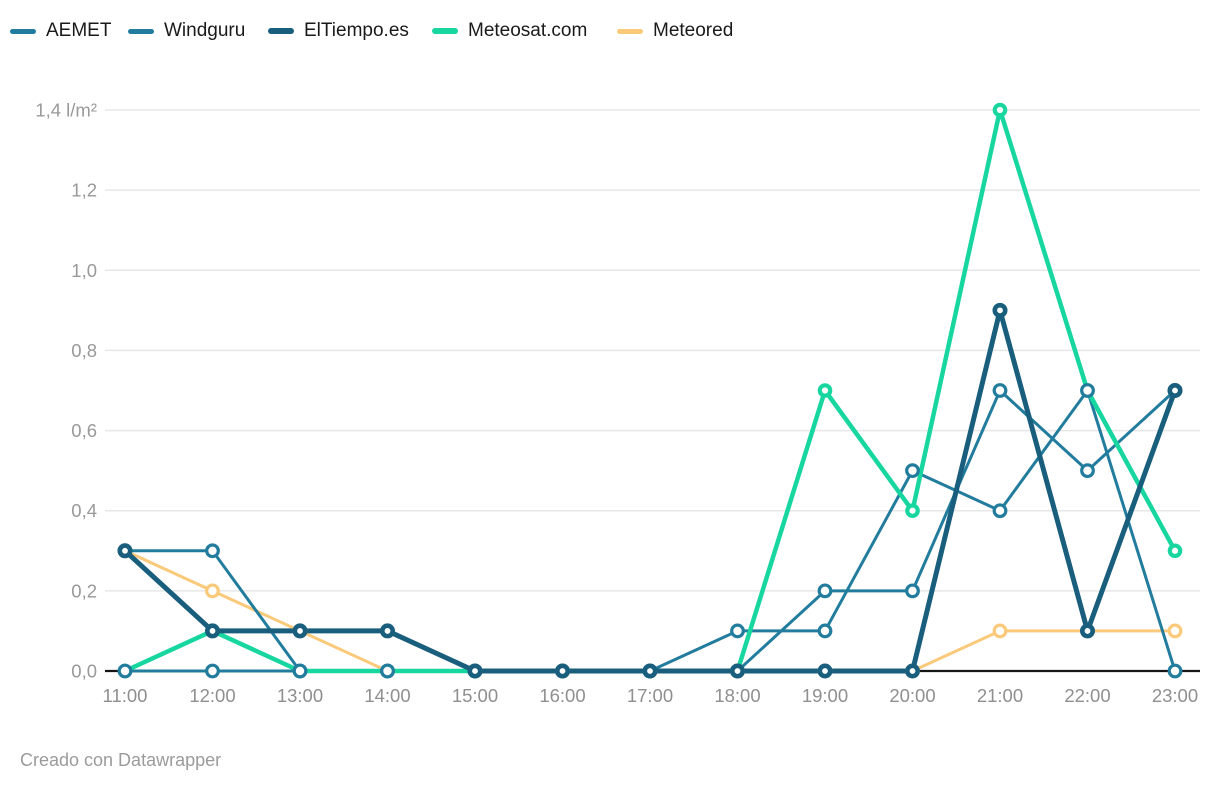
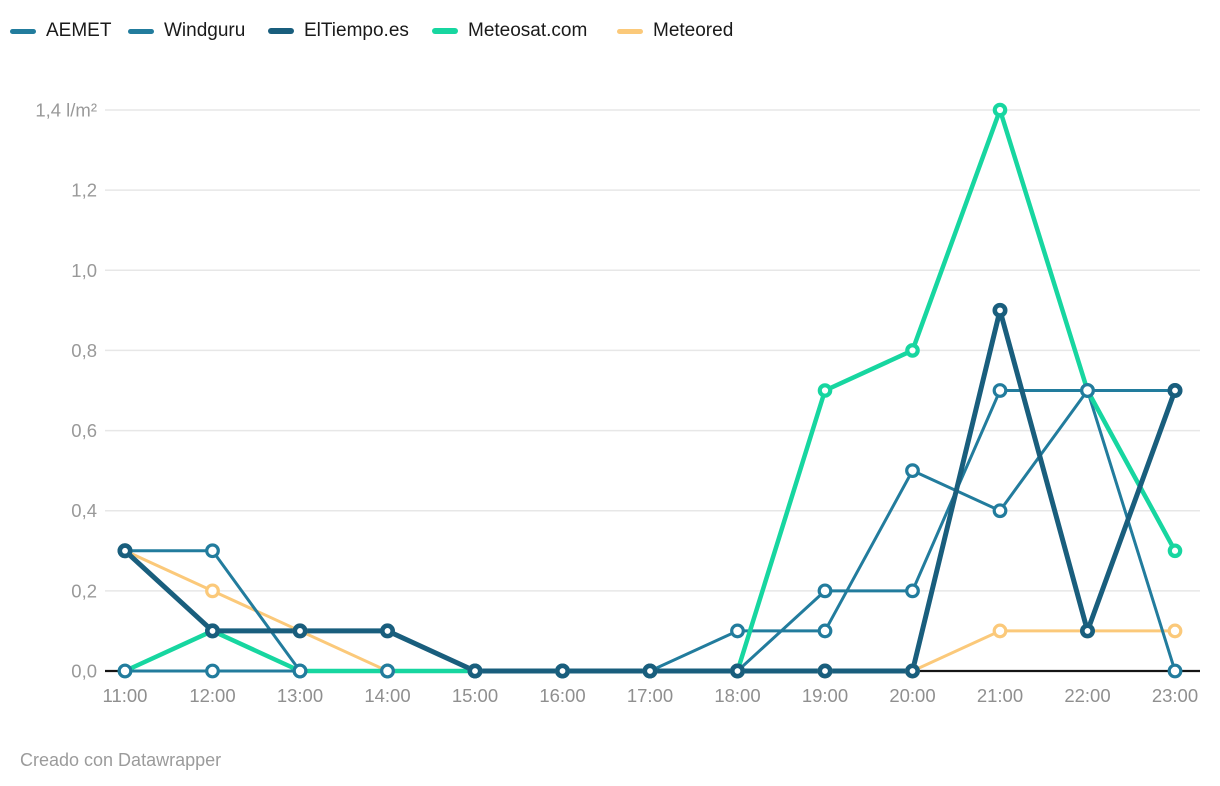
Meteosat.com/20:00: 0,4 -> 0,8
Windguru/22:00: 0,5 -> 0,7
